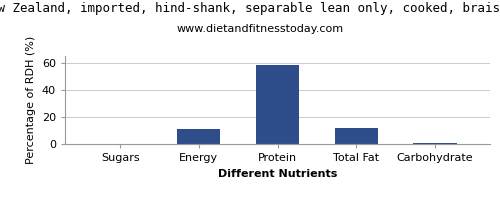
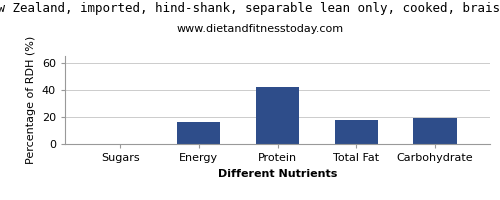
Energy: 11 -> 16
Protein: 58 -> 42
Total Fat: 12 -> 18
Carbohydrate: 0 -> 19
